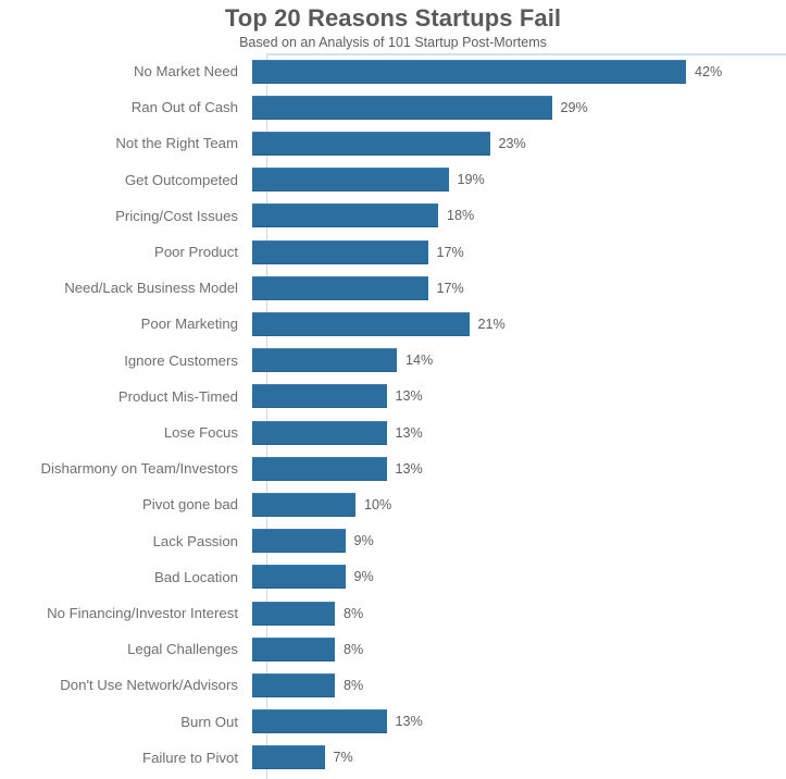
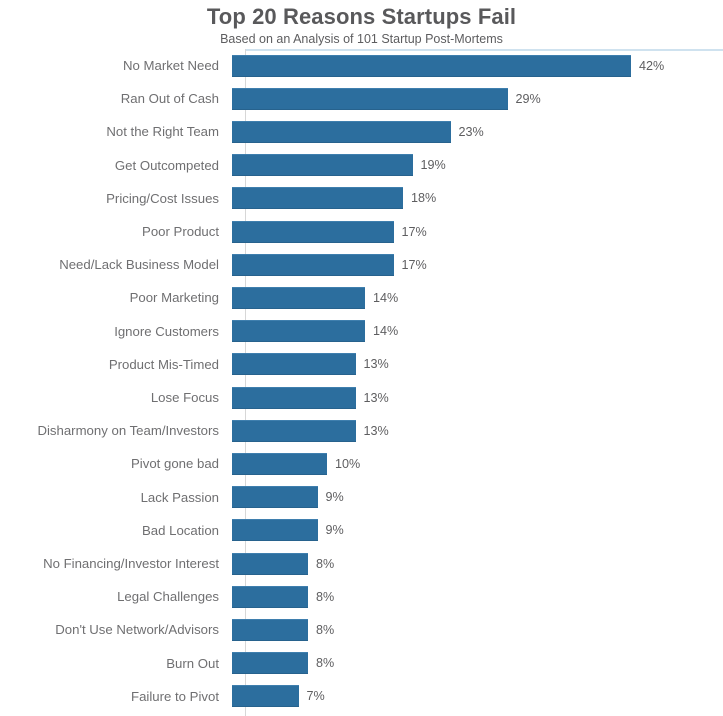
Poor Marketing: 21% -> 14%
Burn Out: 13% -> 8%
